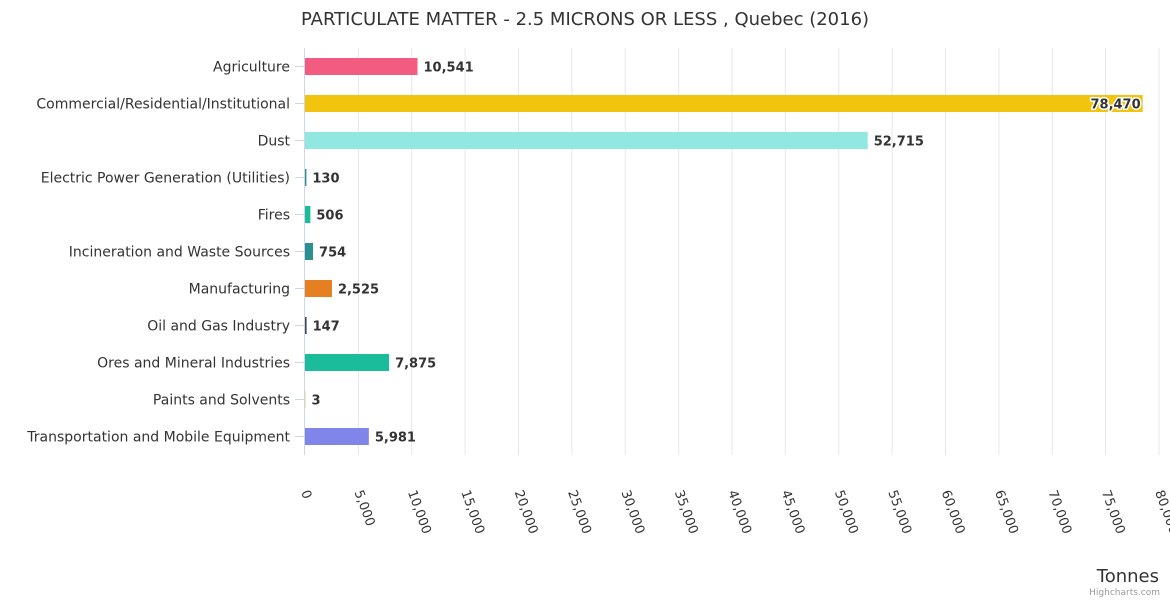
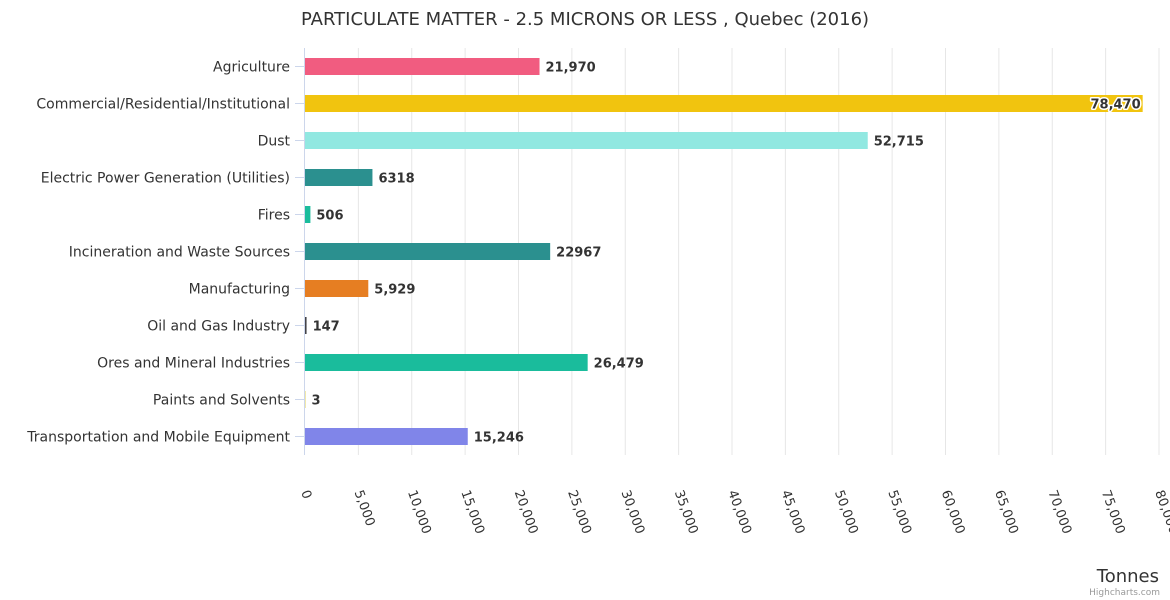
Agriculture: 10,541 -> 21,970
Electric Power Generation (Utilities): 130 -> 6318
Incineration and Waste Sources: 754 -> 22967
Manufacturing: 2,525 -> 5,929
Ores and Mineral Industries: 7,875 -> 26,479
Transportation and Mobile Equipment: 5,981 -> 15,246
